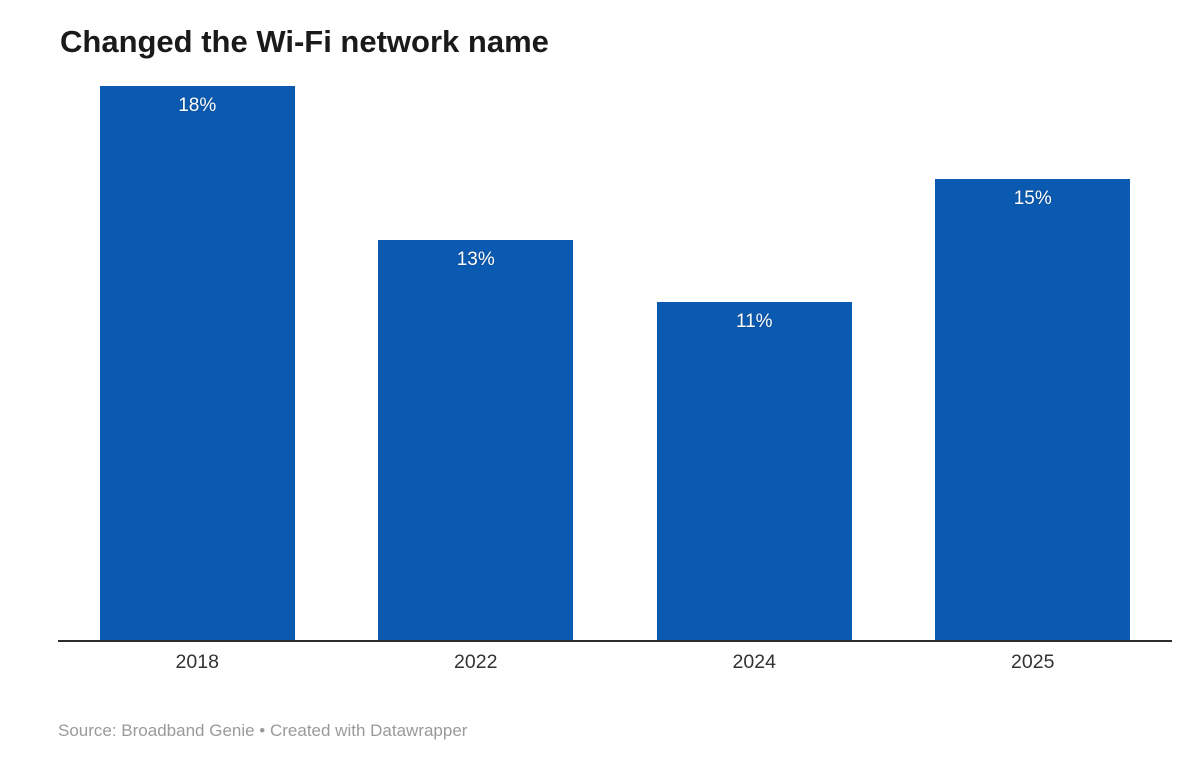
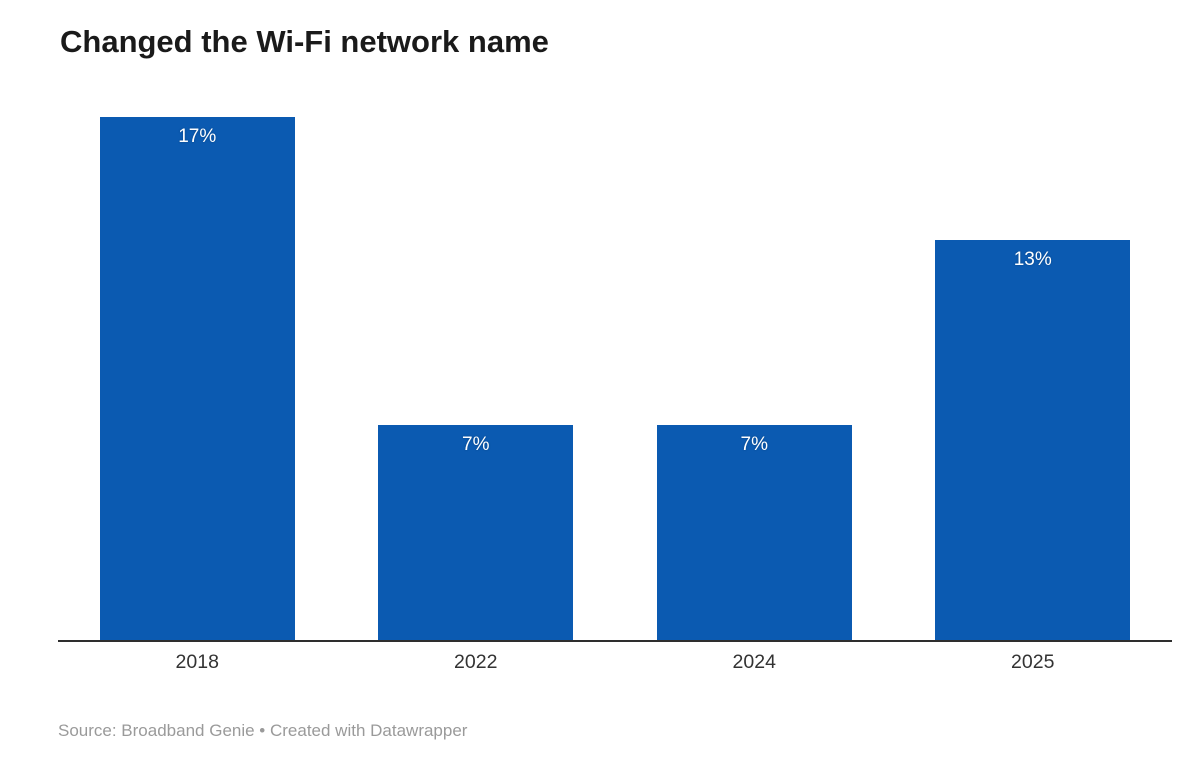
2018: 18% -> 17%
2022: 13% -> 7%
2024: 11% -> 7%
2025: 15% -> 13%
